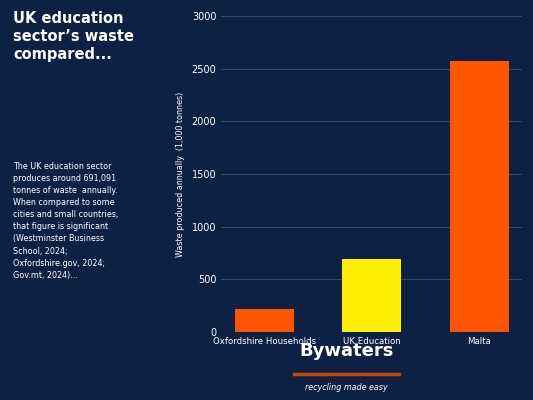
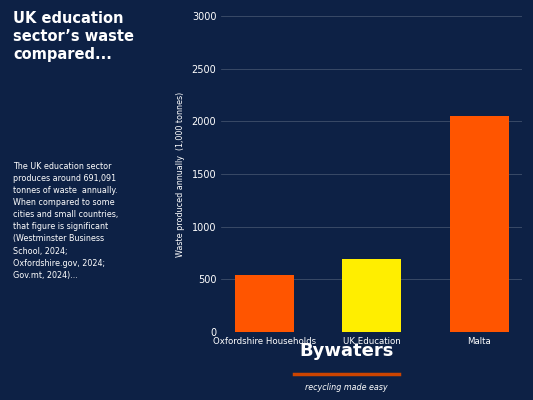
Oxfordshire Households: 220 -> 540
Malta: 2570 -> 2050
